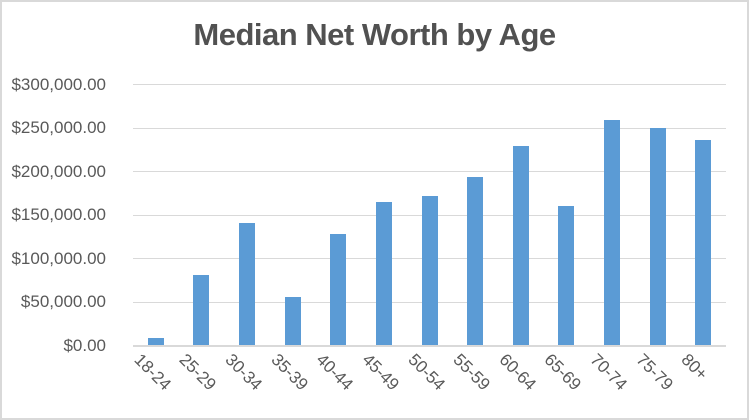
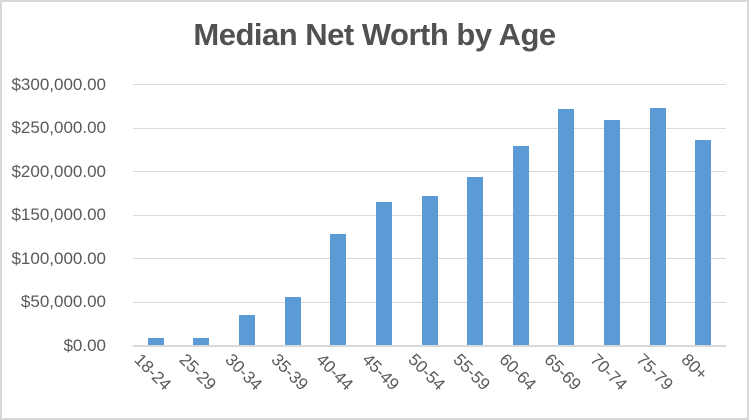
25-29: $80000 -> $10000
30-34: $140000 -> $40000
65-69: $160000 -> $270000
75-79: $250000 -> $270000
